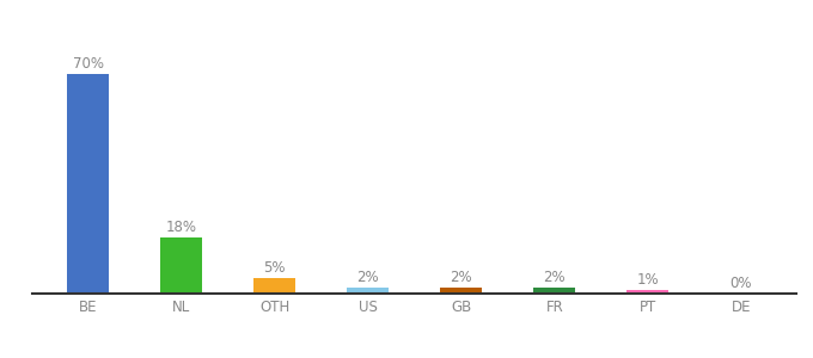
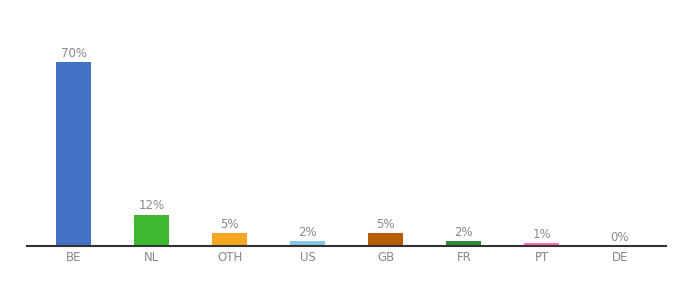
NL: 18% -> 12%
GB: 2% -> 5%
